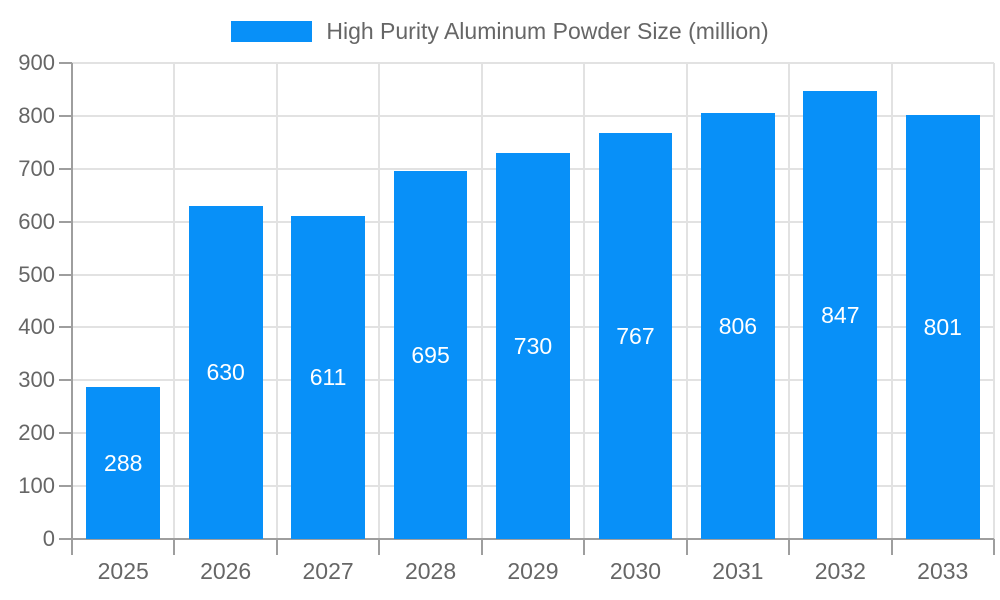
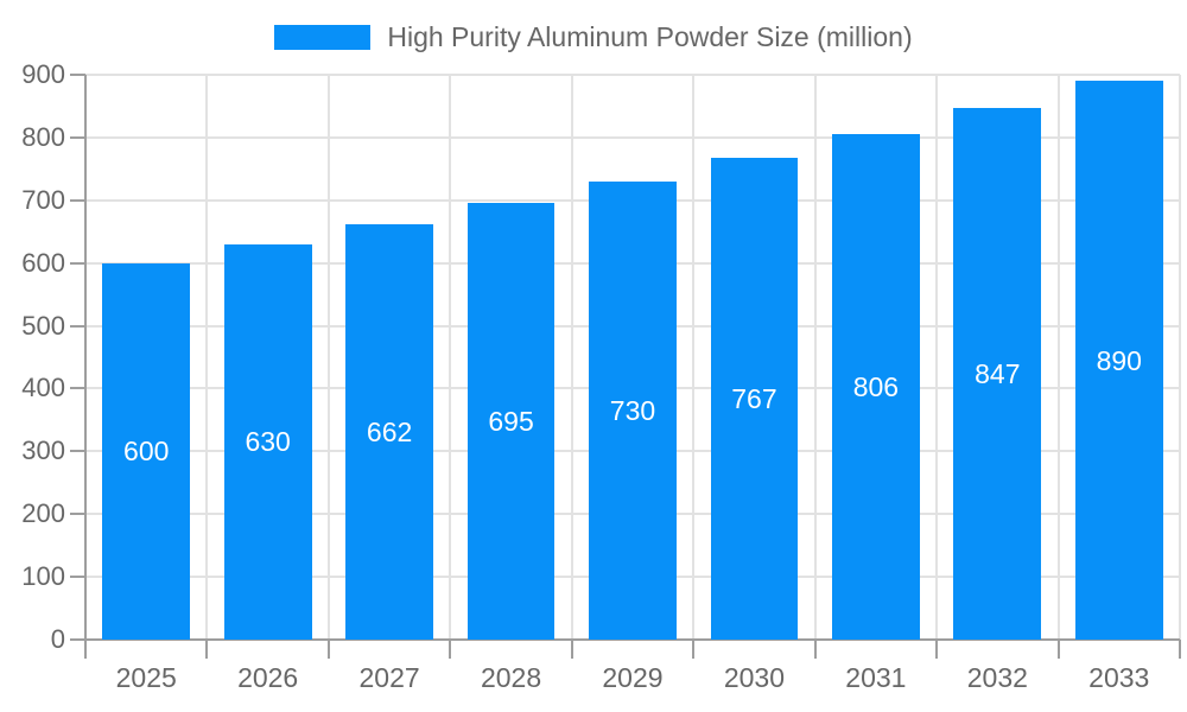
2025: 288 -> 600
2027: 611 -> 662
2033: 801 -> 890
